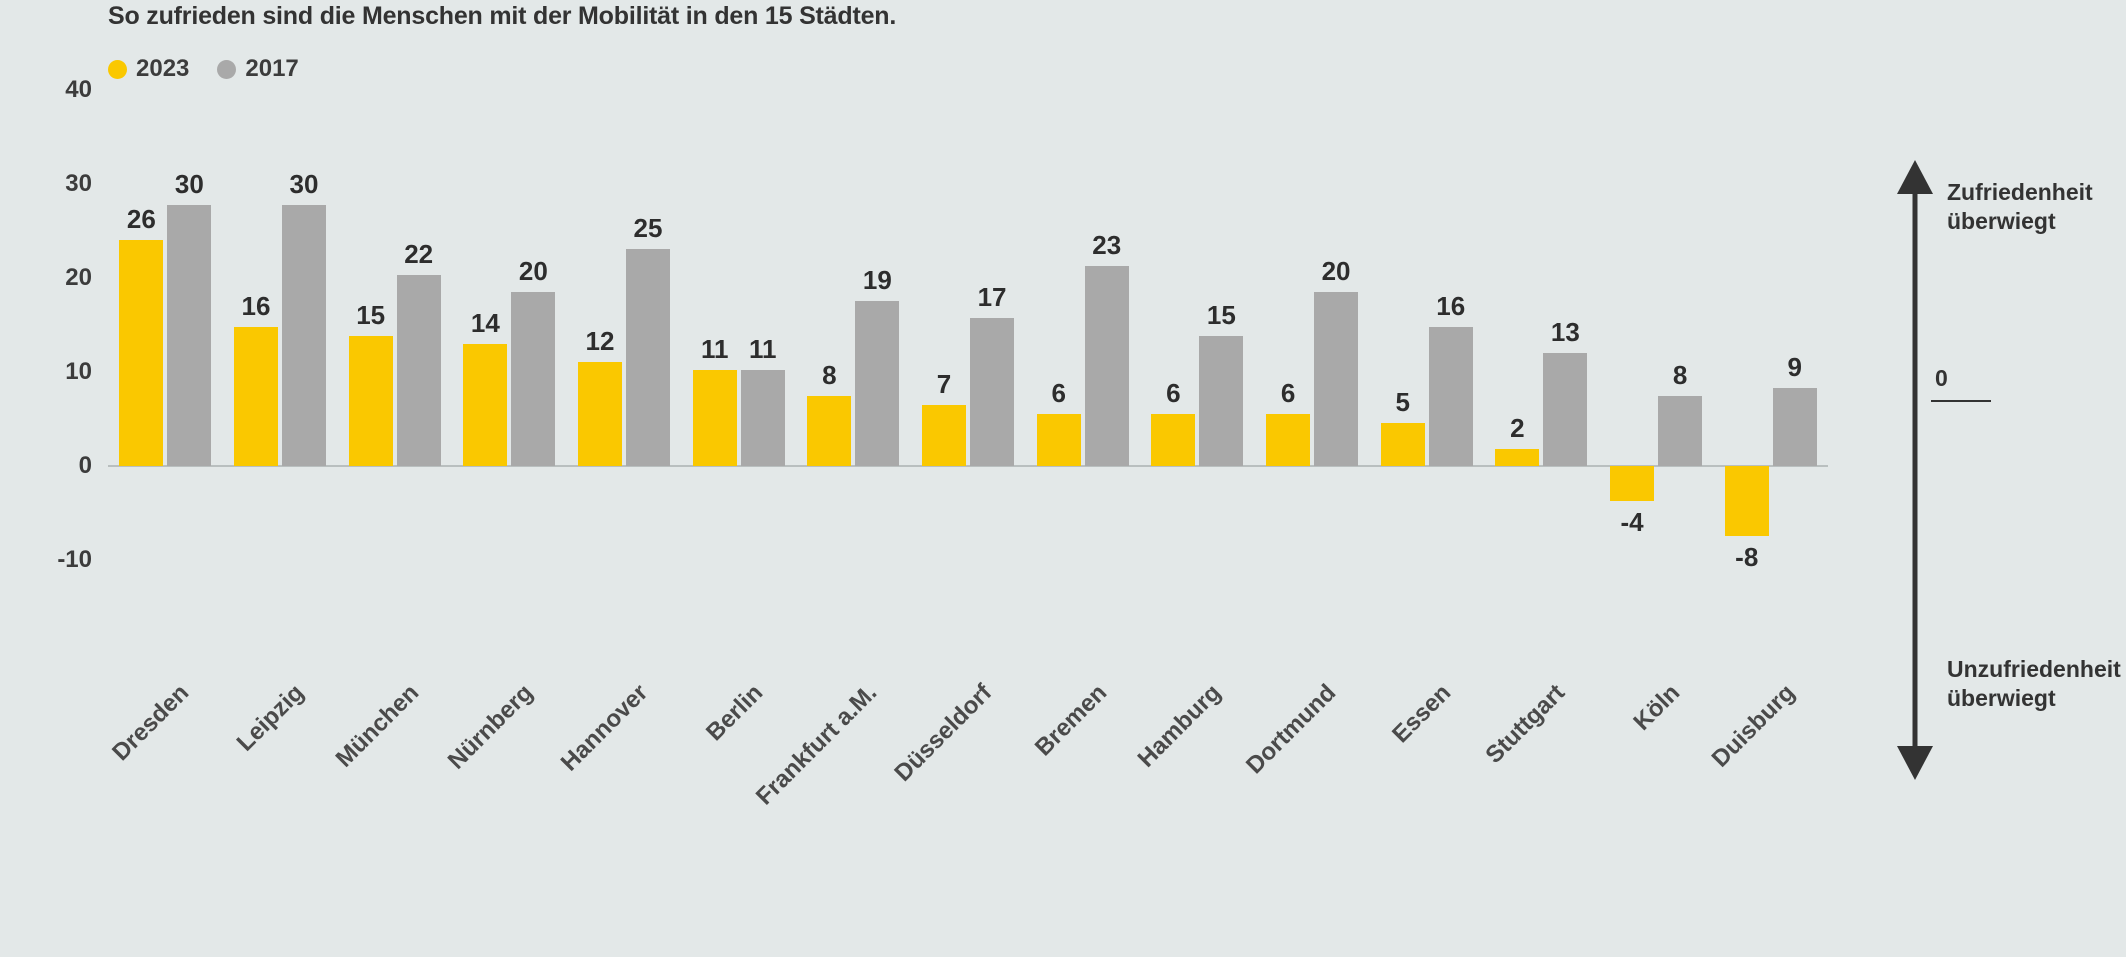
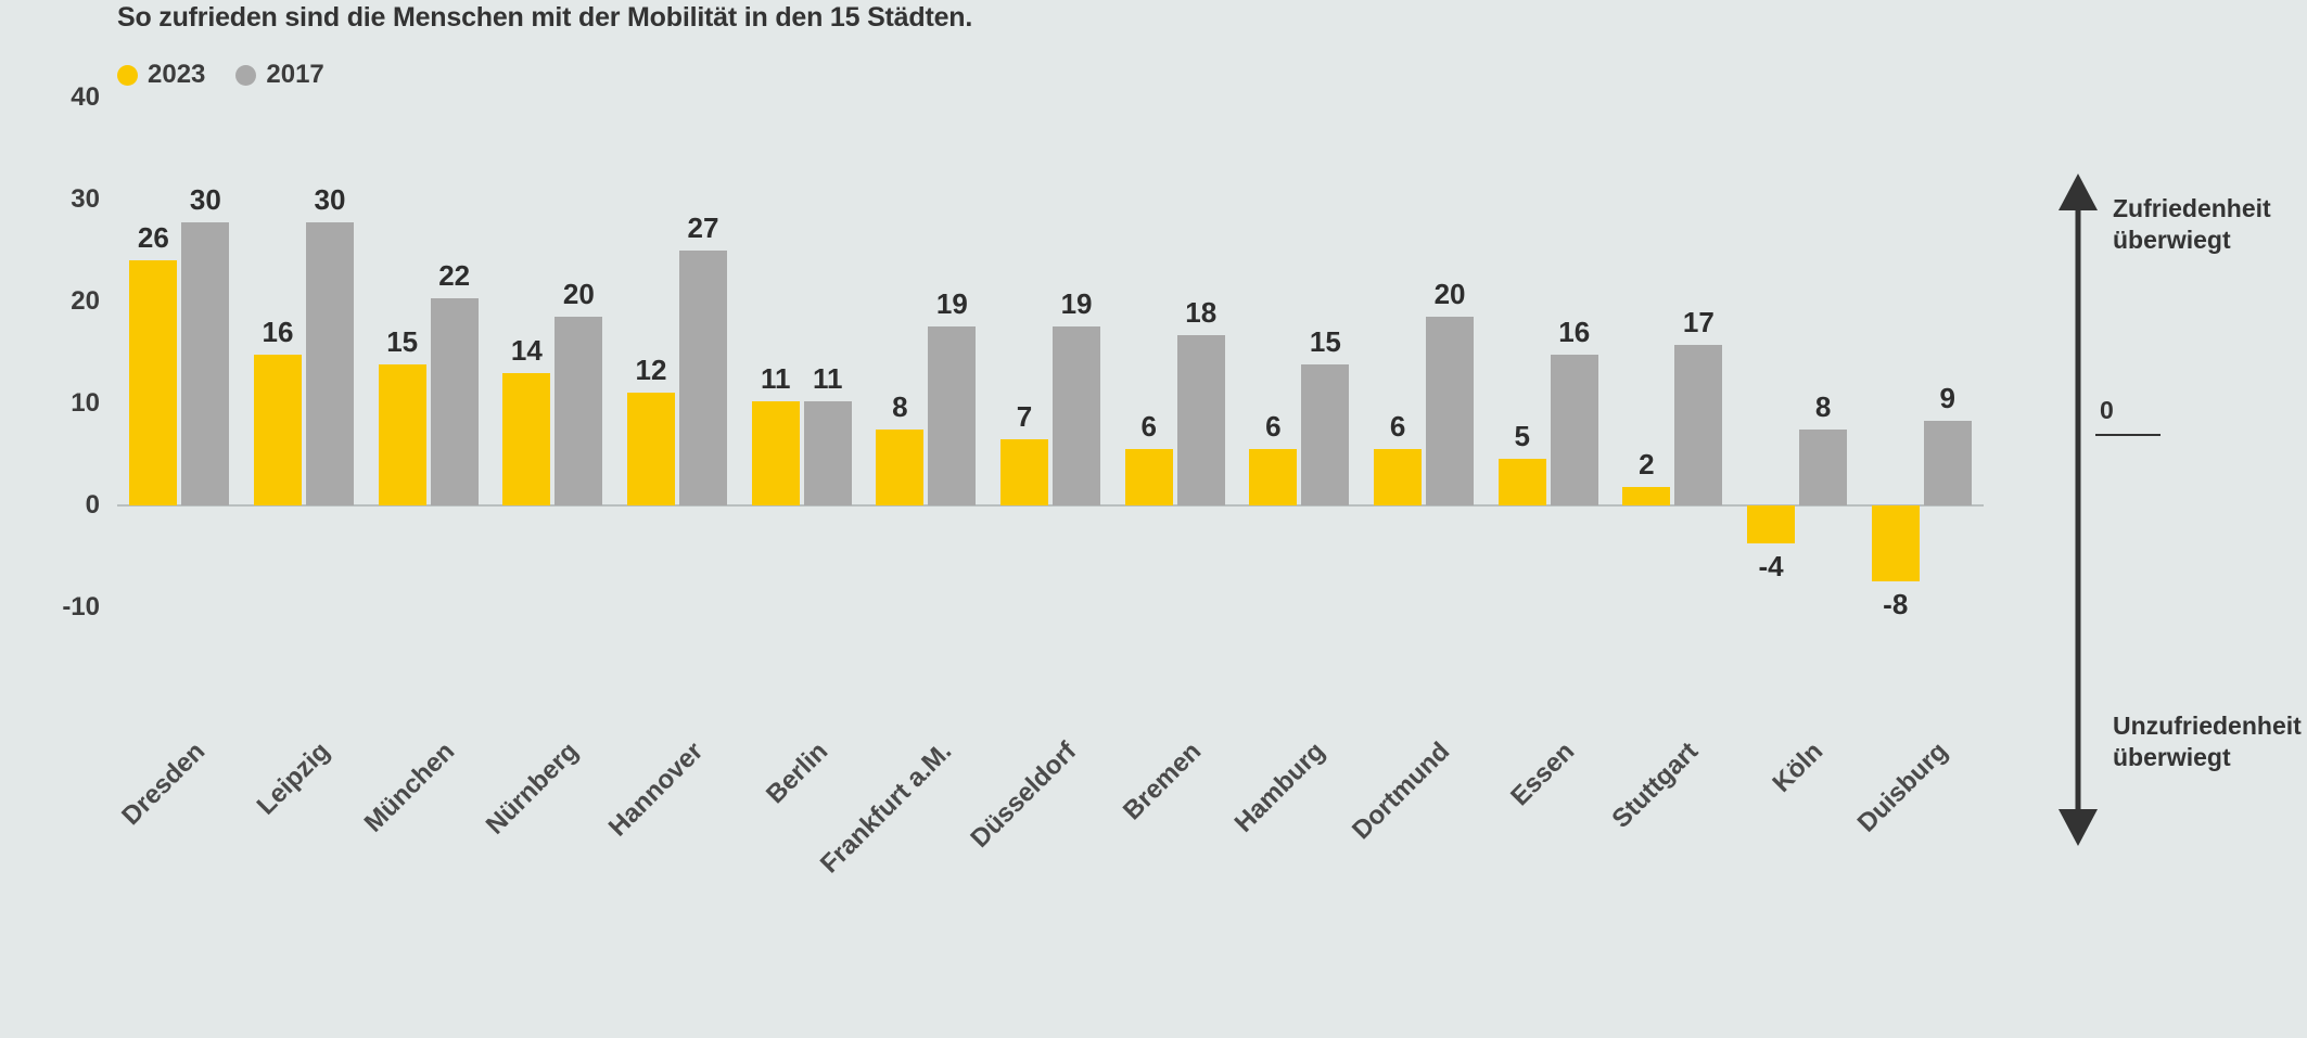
2017/Hannover: 25 -> 27
2017/Düsseldorf: 17 -> 19
2017/Bremen: 23 -> 18
2017/Stuttgart: 13 -> 17
